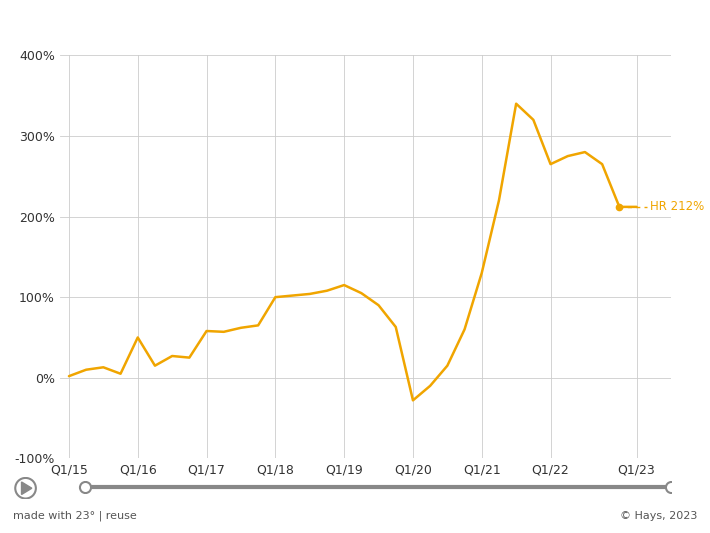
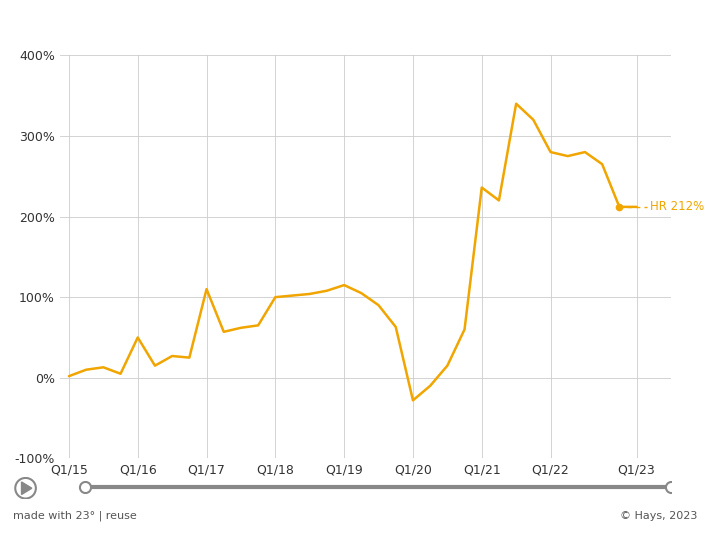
Q1/17: 58% -> 110%
Q1/21: 130% -> 236%
Q1/22: 265% -> 280%
